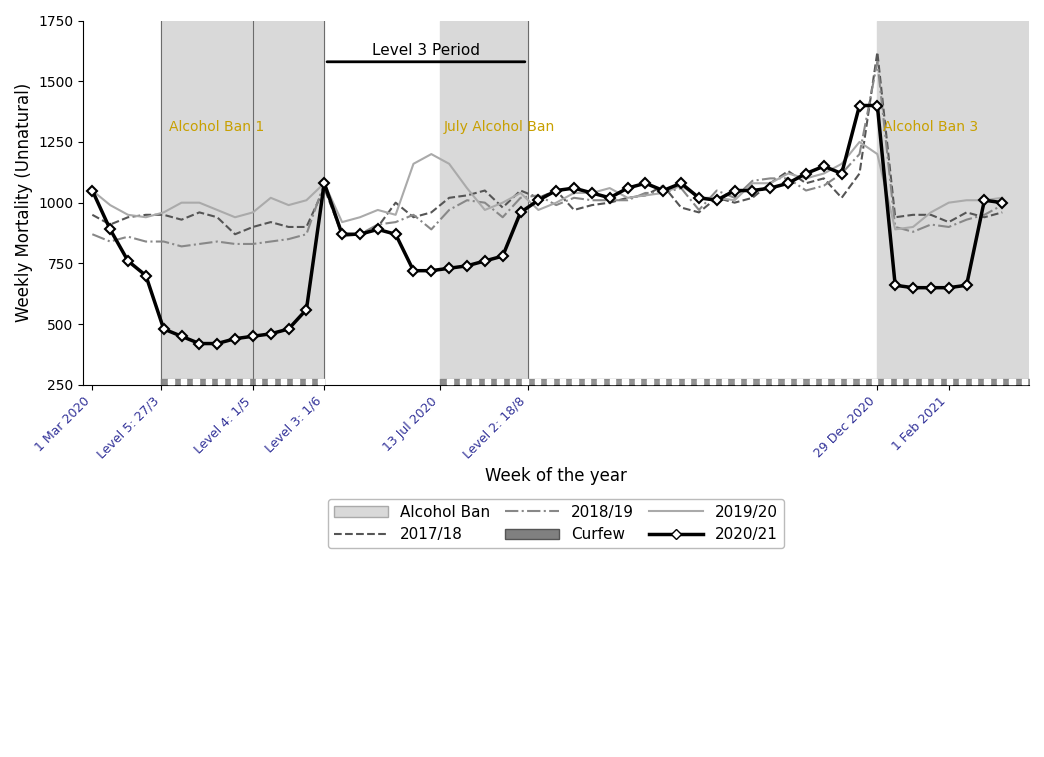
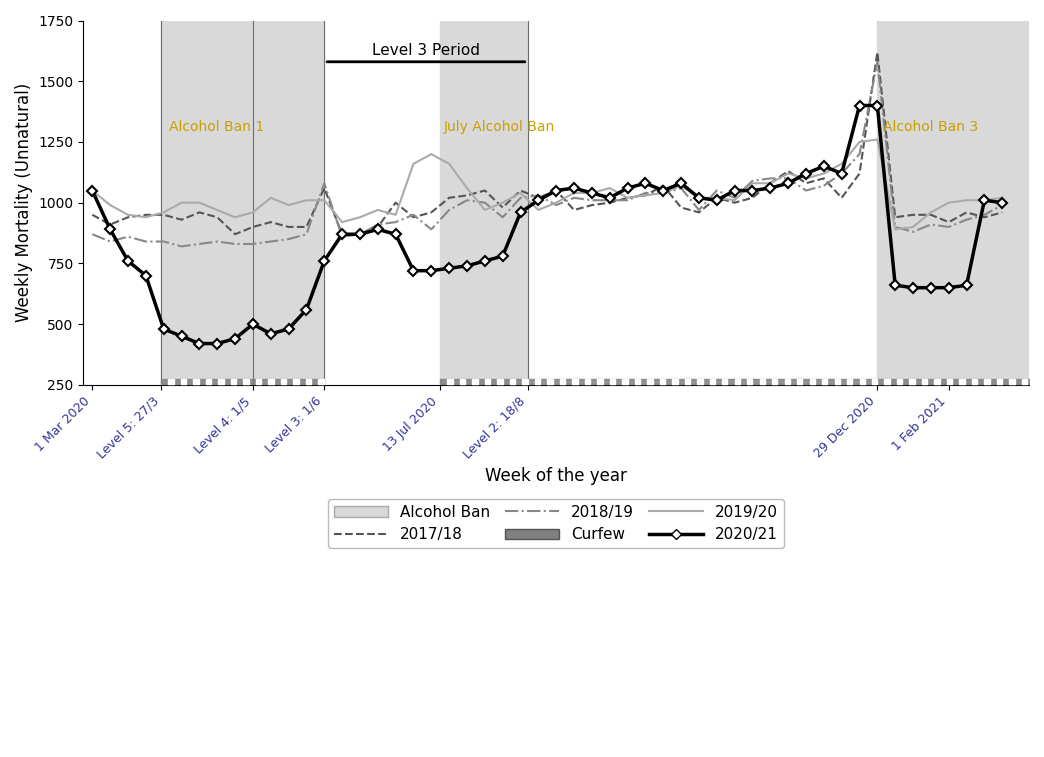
2020/21/Level 4: 1/5: 450 -> 500
2019/20/Level 3: 1/6: 1080 -> 1010
2020/21/Level 3: 1/6: 1080 -> 760
2019/20/29 Dec 2020: 1200 -> 1260
